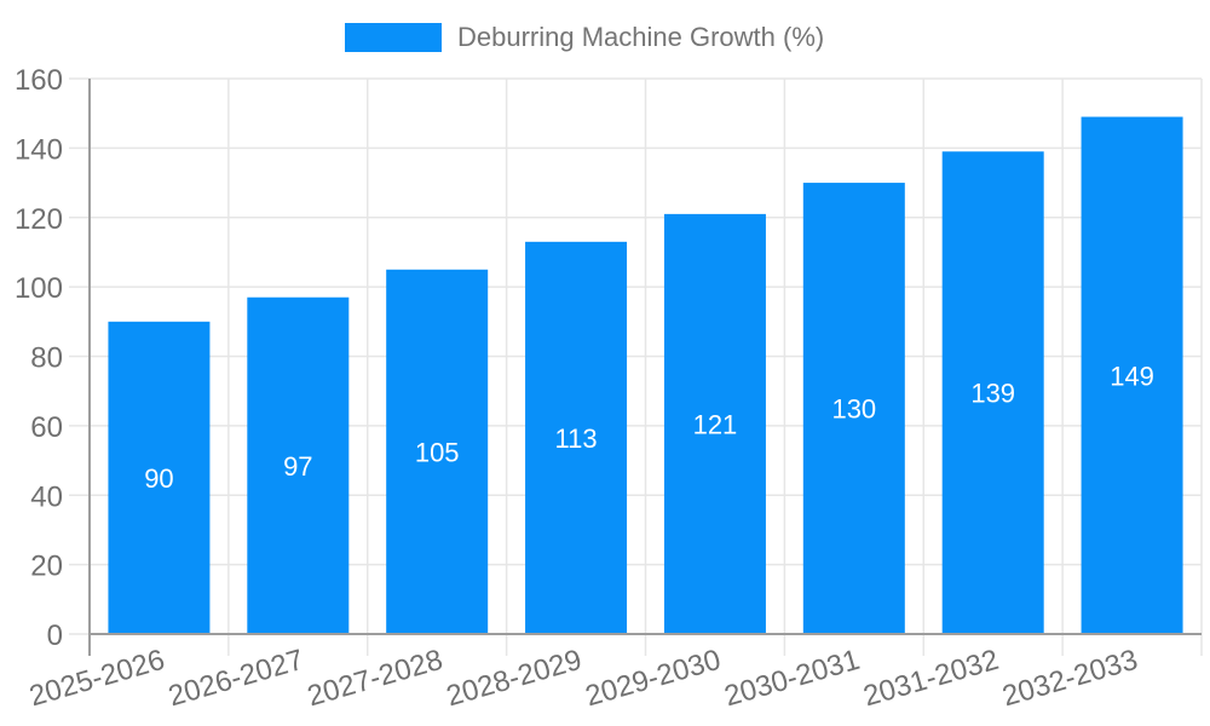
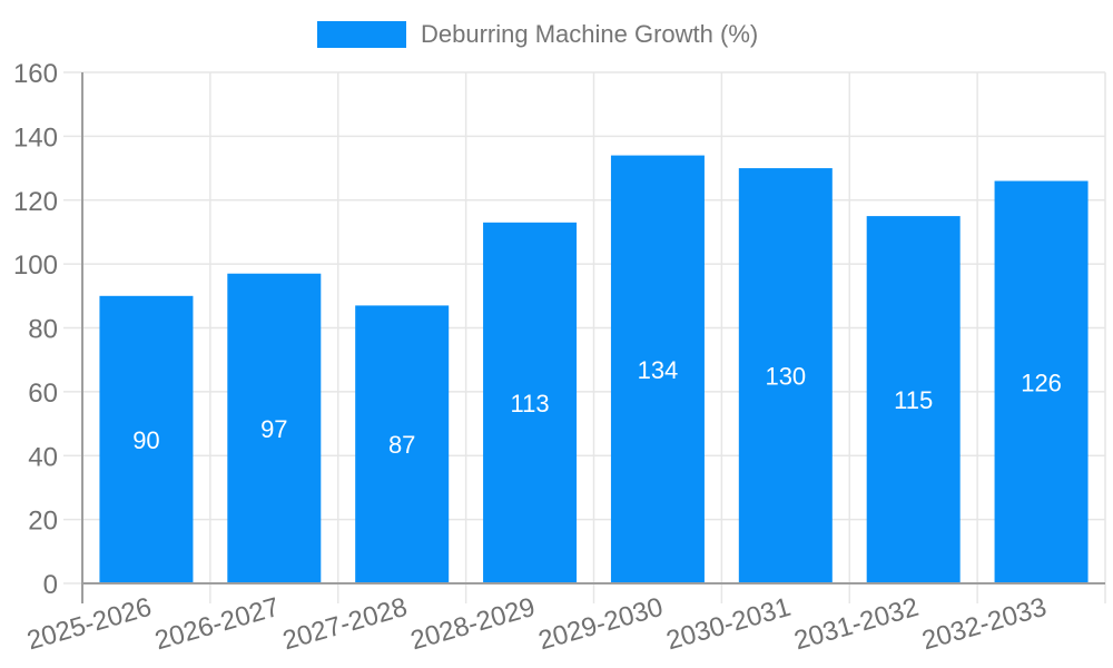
2027-2028: 105 -> 87
2029-2030: 121 -> 134
2031-2032: 139 -> 115
2032-2033: 149 -> 126
